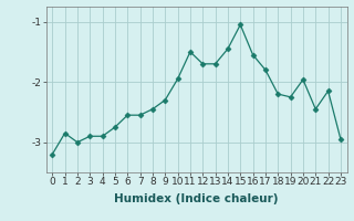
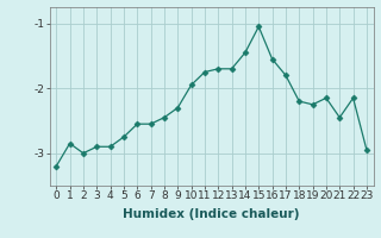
11: -1.50 -> -1.75
20: -1.96 -> -2.15
